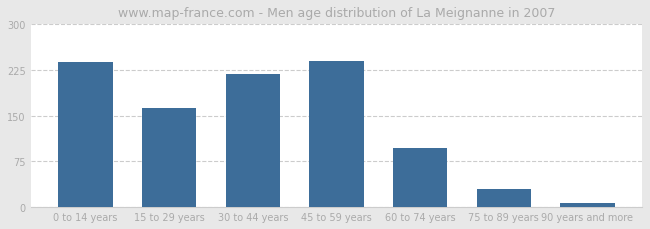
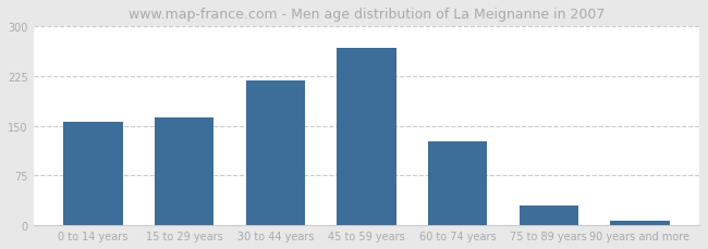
0 to 14 years: 238 -> 156
45 to 59 years: 240 -> 268
60 to 74 years: 97 -> 126
